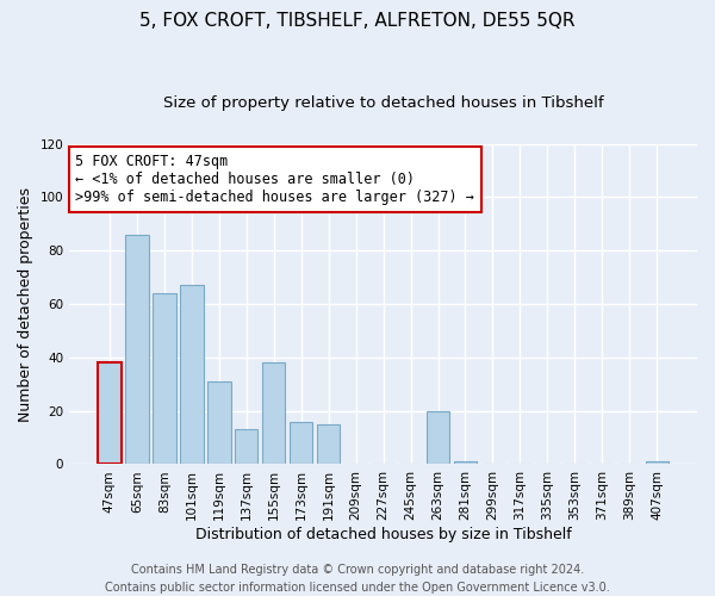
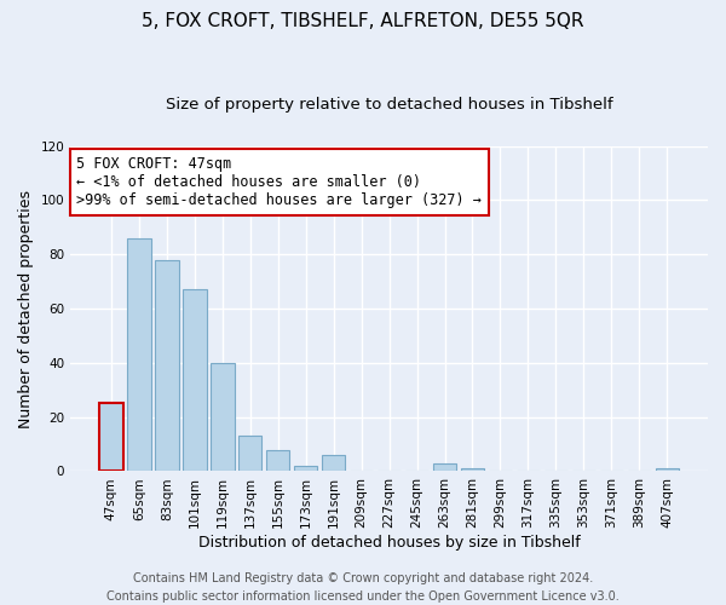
47sqm: 38 -> 25
83sqm: 64 -> 78
119sqm: 31 -> 40
155sqm: 38 -> 8
173sqm: 16 -> 2
191sqm: 15 -> 6
263sqm: 20 -> 3
